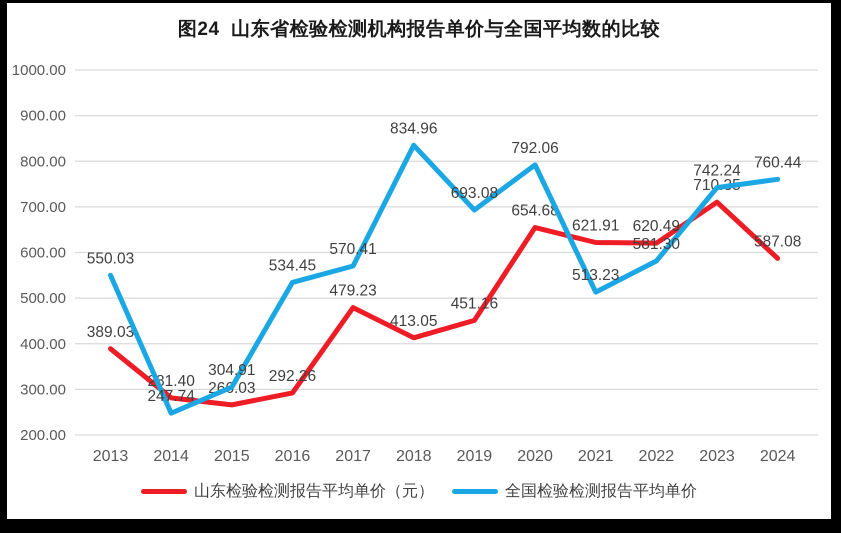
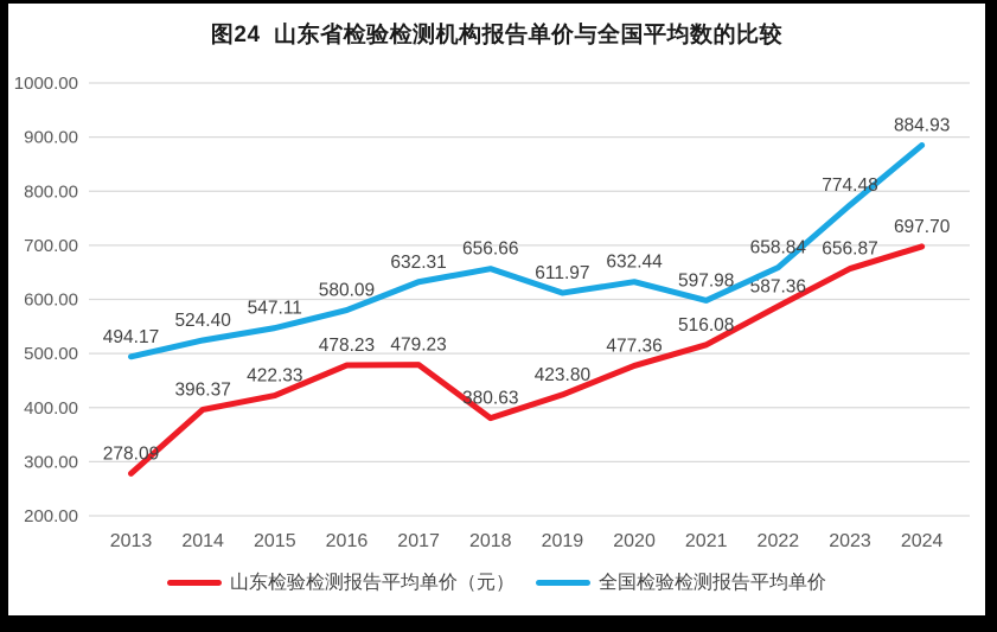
山东检验检测报告平均单价（元）/2013: 389.03 -> 278.09
全国检验检测报告平均单价/2013: 550.03 -> 494.17
山东检验检测报告平均单价（元）/2014: 281.40 -> 396.37
全国检验检测报告平均单价/2014: 247.74 -> 524.40
山东检验检测报告平均单价（元）/2015: 266.03 -> 422.33
全国检验检测报告平均单价/2015: 304.91 -> 547.11
山东检验检测报告平均单价（元）/2016: 292.26 -> 478.23
全国检验检测报告平均单价/2016: 534.45 -> 580.09
全国检验检测报告平均单价/2017: 570.41 -> 632.31
山东检验检测报告平均单价（元）/2018: 413.05 -> 380.63
全国检验检测报告平均单价/2018: 834.96 -> 656.66
山东检验检测报告平均单价（元）/2019: 451.16 -> 423.80
全国检验检测报告平均单价/2019: 693.08 -> 611.97
山东检验检测报告平均单价（元）/2020: 654.68 -> 477.36
全国检验检测报告平均单价/2020: 792.06 -> 632.44
山东检验检测报告平均单价（元）/2021: 621.91 -> 516.08
全国检验检测报告平均单价/2021: 513.23 -> 597.98
山东检验检测报告平均单价（元）/2022: 620.49 -> 587.36
全国检验检测报告平均单价/2022: 581.30 -> 658.84
山东检验检测报告平均单价（元）/2023: 710.35 -> 656.87
全国检验检测报告平均单价/2023: 742.24 -> 774.48
山东检验检测报告平均单价（元）/2024: 587.08 -> 697.70
全国检验检测报告平均单价/2024: 760.44 -> 884.93
